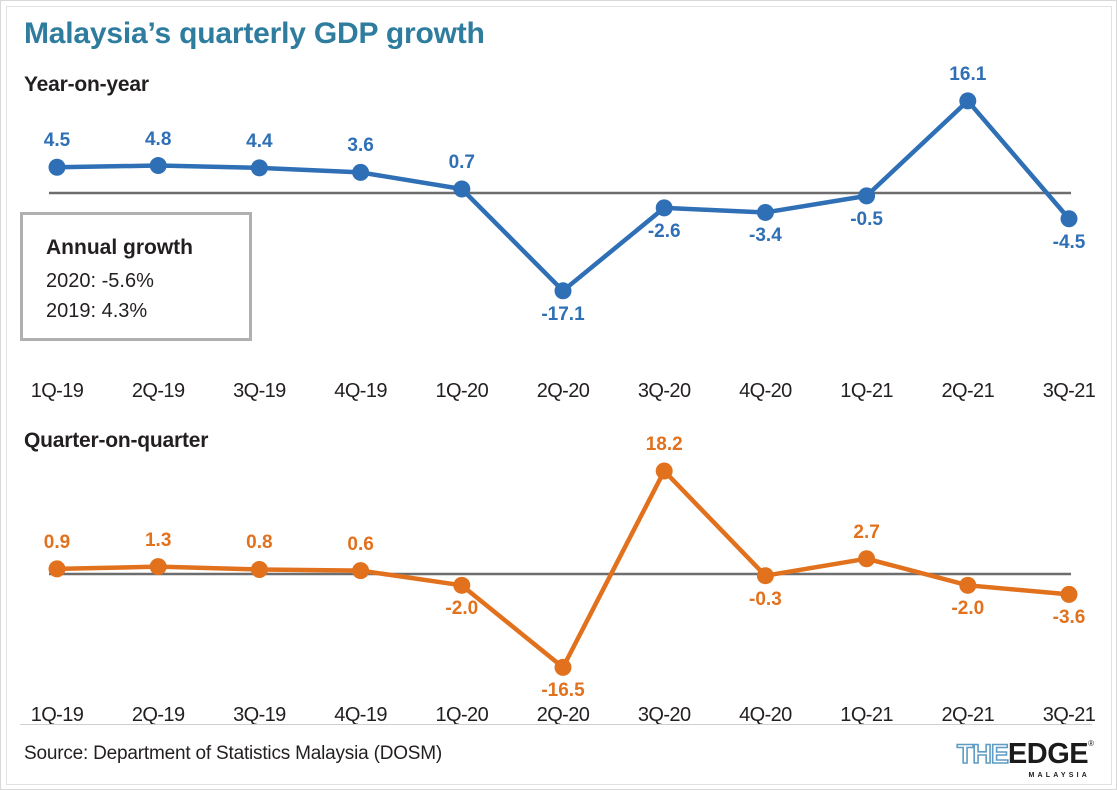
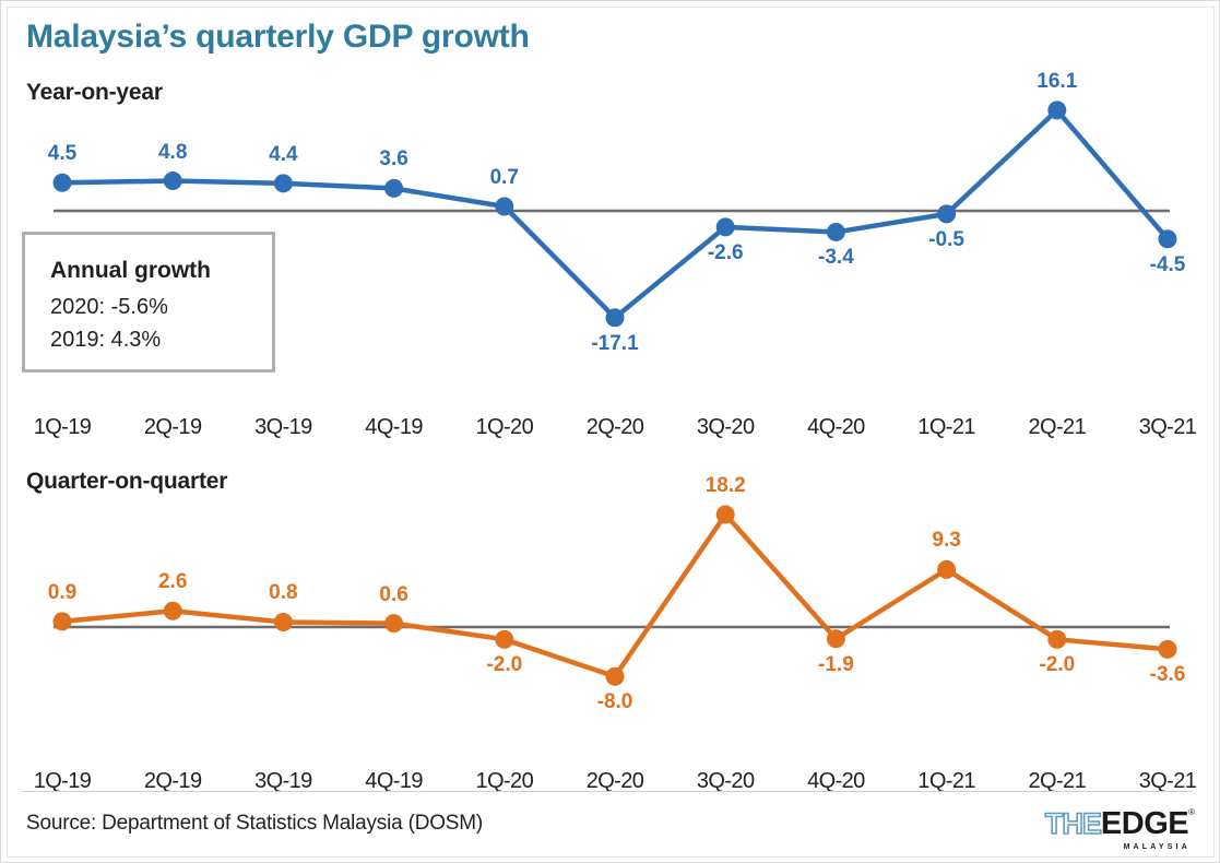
Quarter-on-quarter/2Q-19: 1.3 -> 2.6
Quarter-on-quarter/2Q-20: -16.5 -> -8.0
Quarter-on-quarter/4Q-20: -0.3 -> -1.9
Quarter-on-quarter/1Q-21: 2.7 -> 9.3
